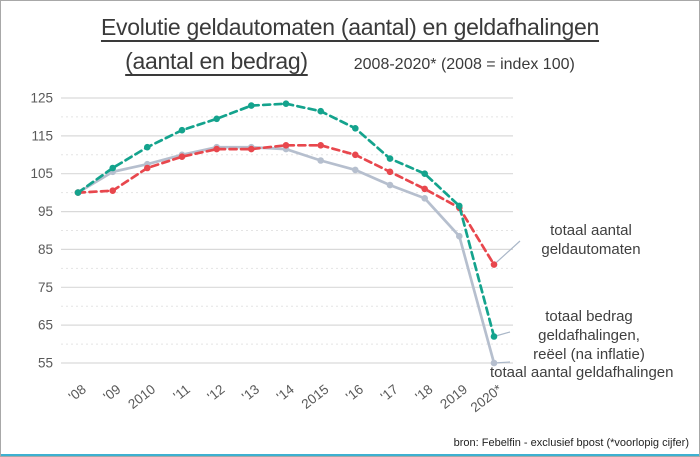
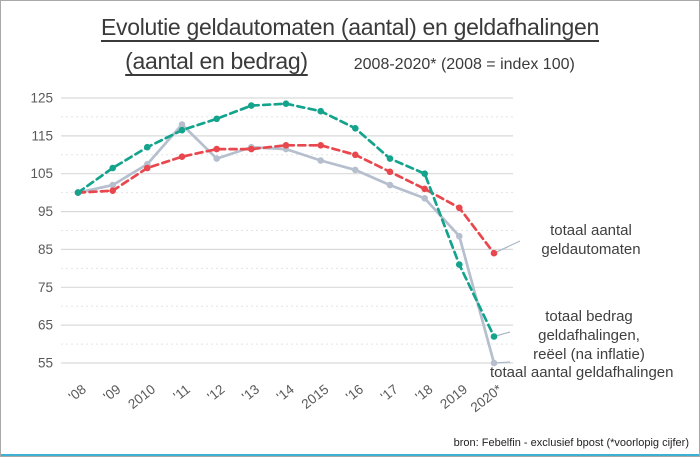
totaal aantal geldafhalingen/'09: 106 -> 102
totaal aantal geldafhalingen/'11: 110 -> 118
totaal aantal geldafhalingen/'12: 112 -> 109
totaal bedrag geldafhalingen, reëel (na inflatie)/2019: 96 -> 81
totaal aantal geldautomaten/2020*: 81 -> 84
